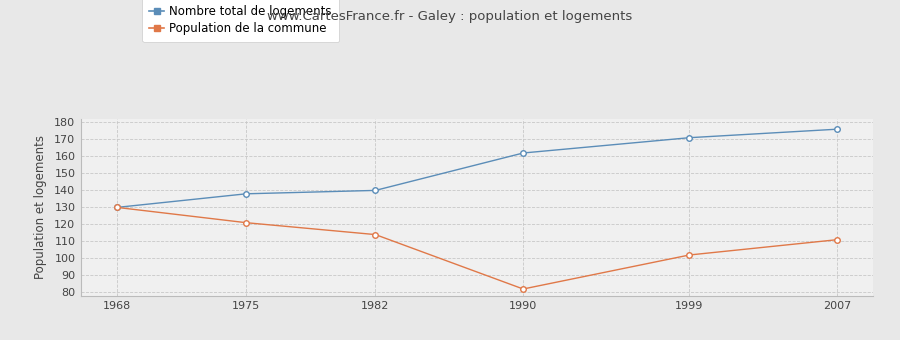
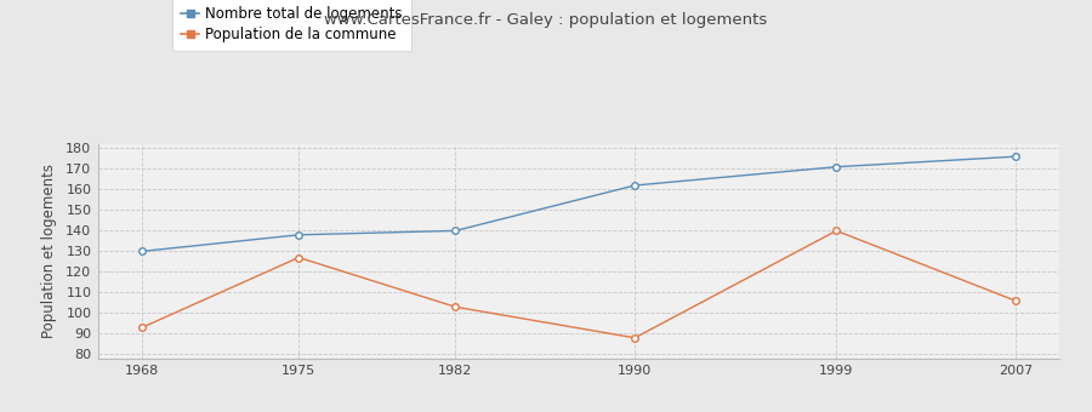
Population de la commune/1968: 130 -> 93
Population de la commune/1975: 121 -> 127
Population de la commune/1982: 114 -> 103
Population de la commune/1990: 82 -> 88
Population de la commune/1999: 102 -> 140
Population de la commune/2007: 111 -> 106
